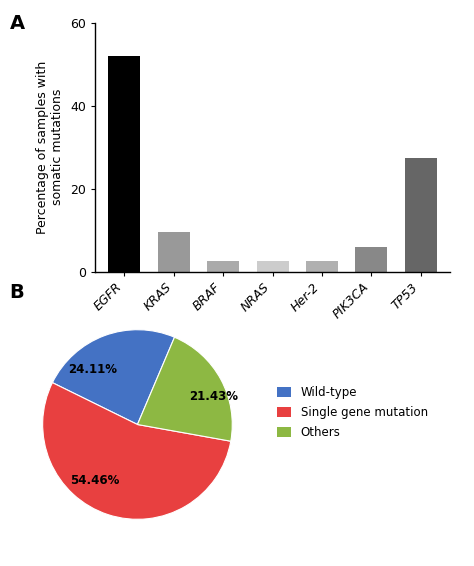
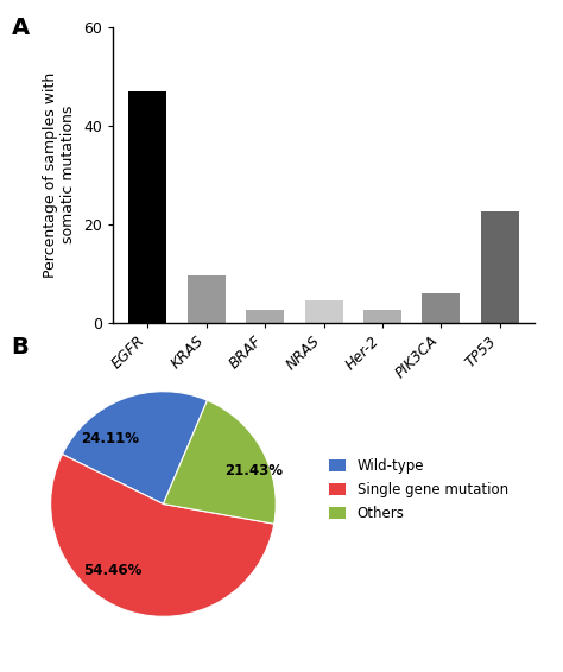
EGFR: 52.0 -> 47.0
NRAS: 2.5 -> 4.5
TP53: 27.5 -> 22.5
